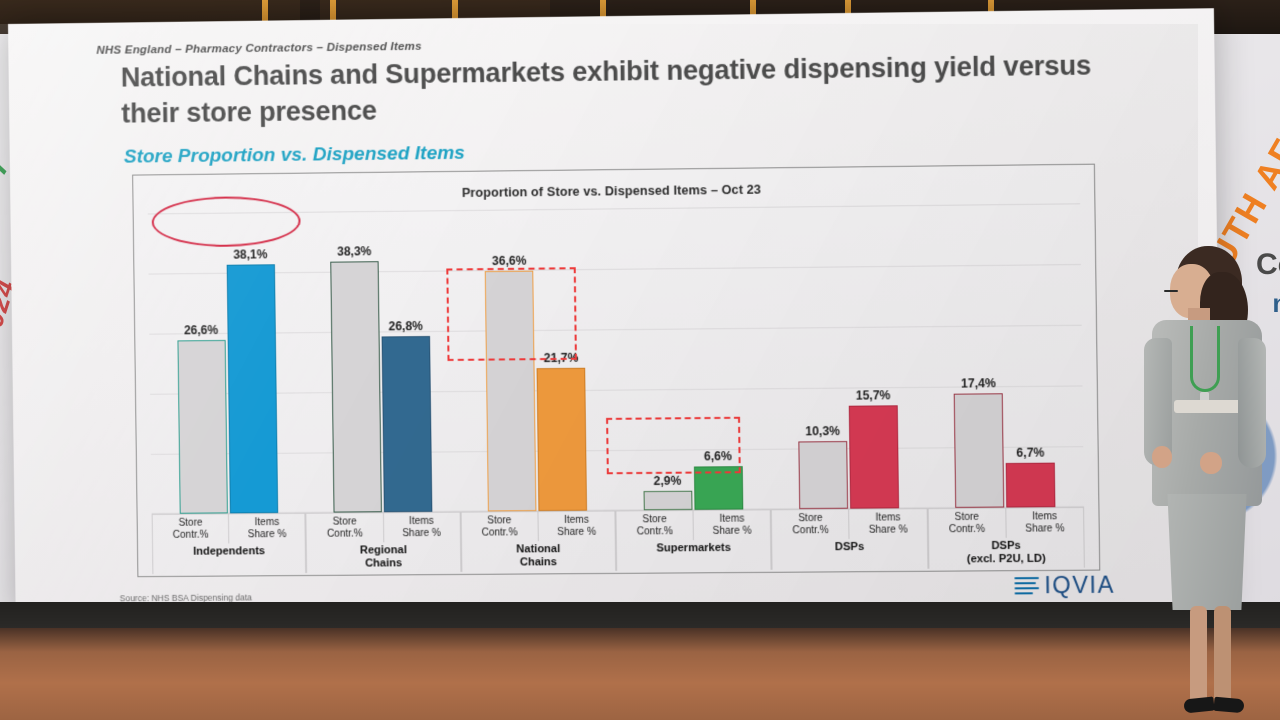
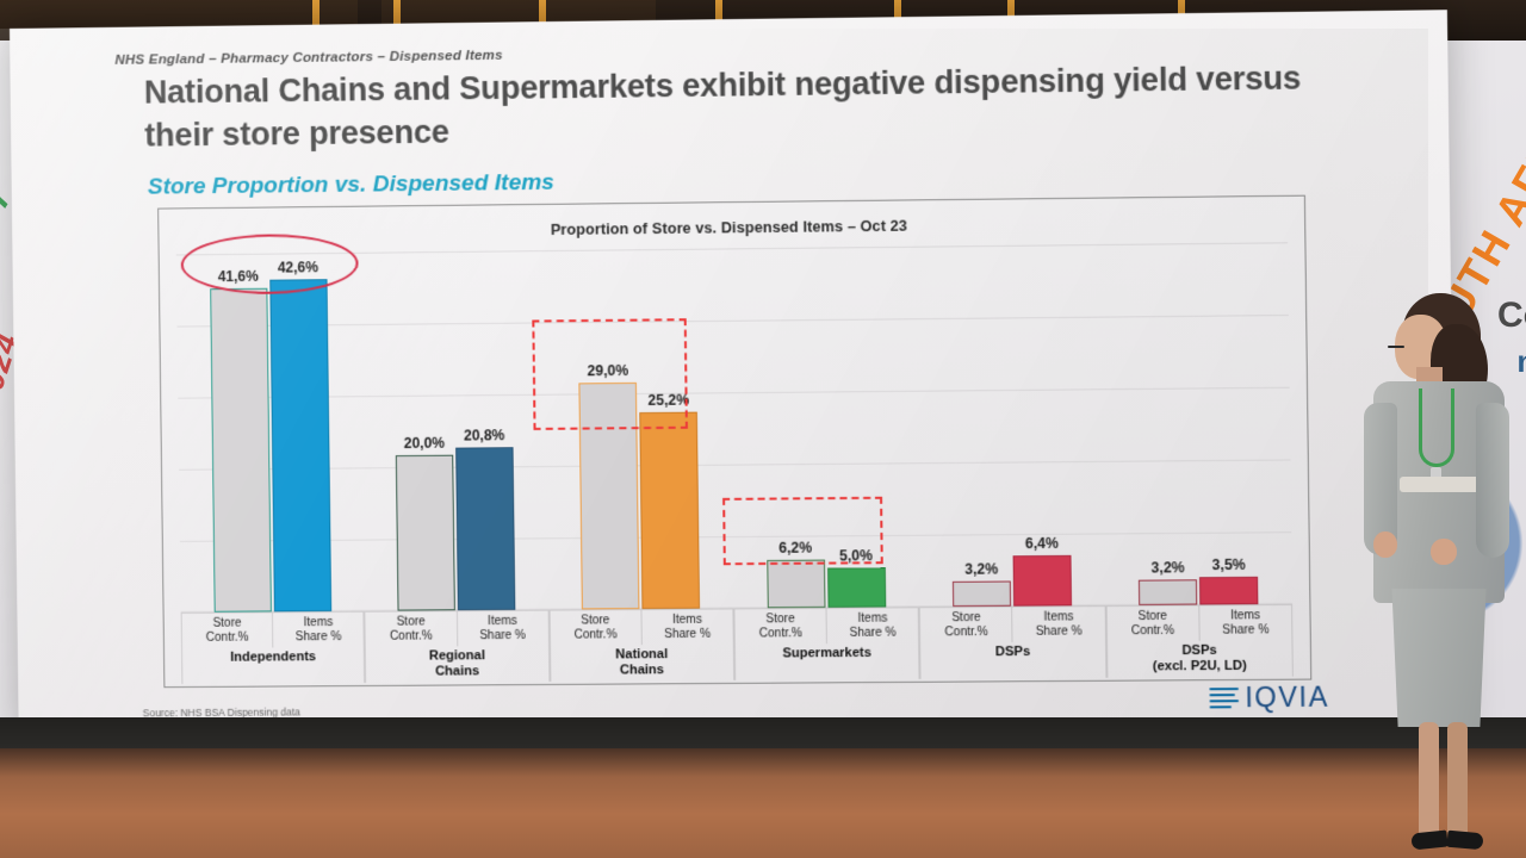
Store Contr.%/Independents: 26,6% -> 41,6%
Items Share %/Independents: 38,1% -> 42,6%
Store Contr.%/Regional Chains: 38,3% -> 20,0%
Items Share %/Regional Chains: 26,8% -> 20,8%
Store Contr.%/National Chains: 36,6% -> 29,0%
Items Share %/National Chains: 21,7% -> 25,2%
Store Contr.%/Supermarkets: 2,9% -> 6,2%
Items Share %/Supermarkets: 6,6% -> 5,0%
Store Contr.%/DSPs: 10,3% -> 3,2%
Items Share %/DSPs: 15,7% -> 6,4%
Store Contr.%/DSPs (excl. P2U, LD): 17,4% -> 3,2%
Items Share %/DSPs (excl. P2U, LD): 6,7% -> 3,5%
